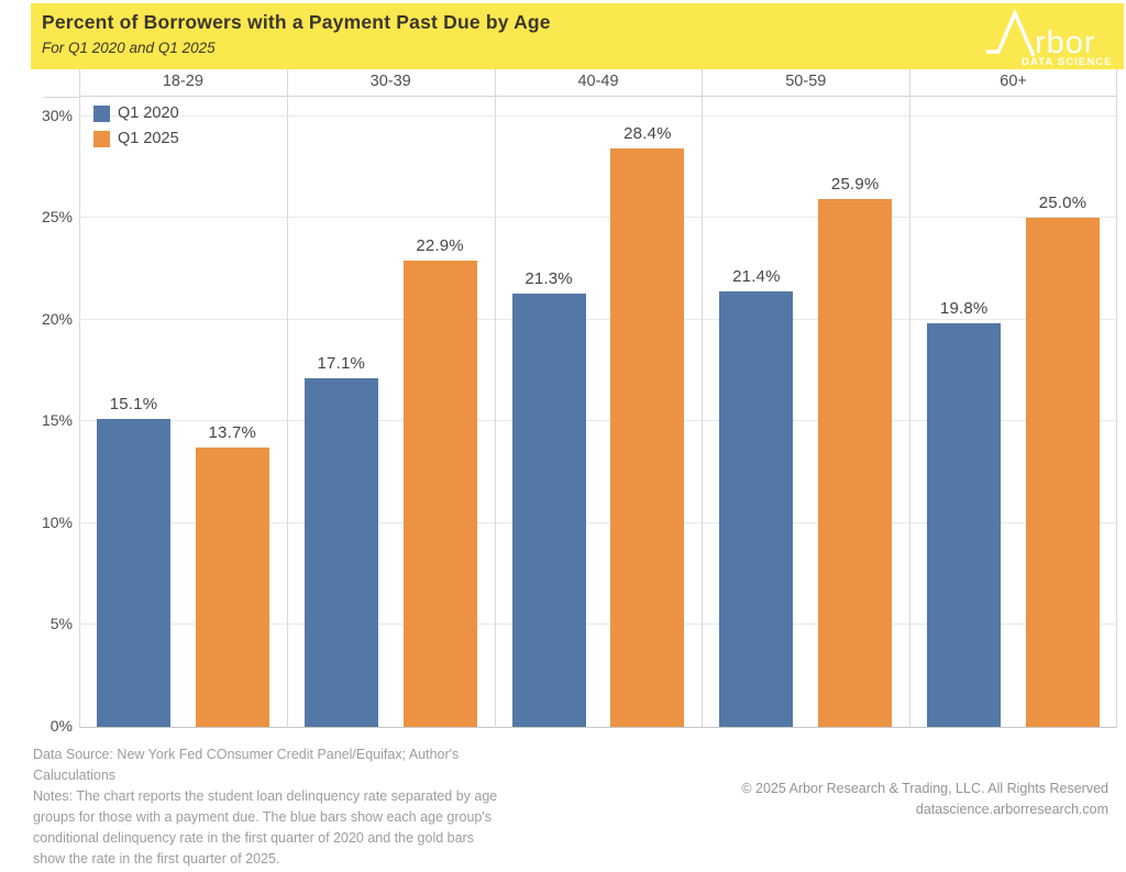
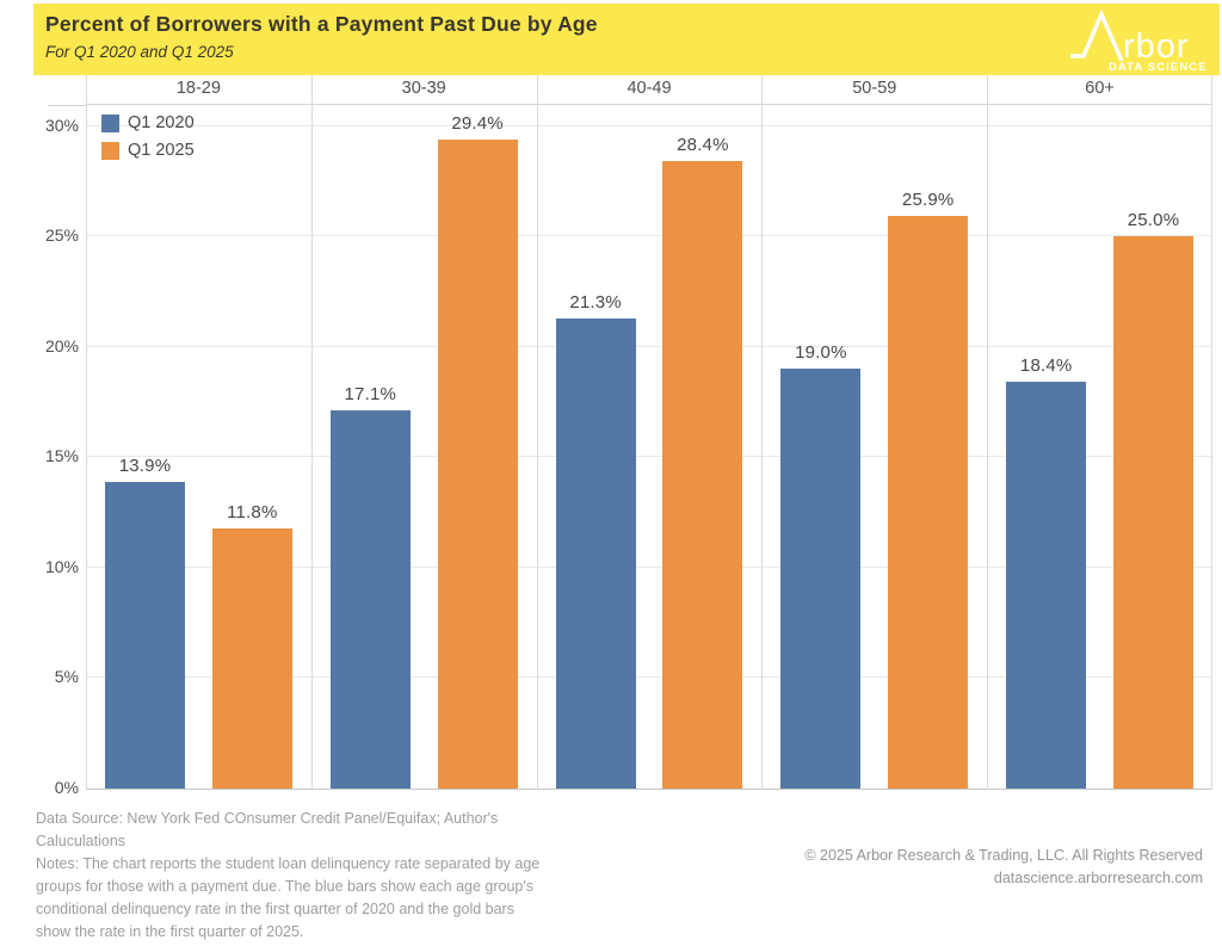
Q1 2020/18-29: 15.1% -> 13.9%
Q1 2025/18-29: 13.7% -> 11.8%
Q1 2025/30-39: 22.9% -> 29.4%
Q1 2020/50-59: 21.4% -> 19.0%
Q1 2020/60+: 19.8% -> 18.4%
